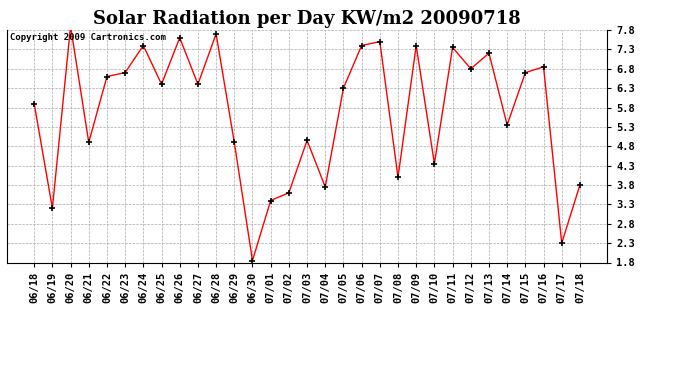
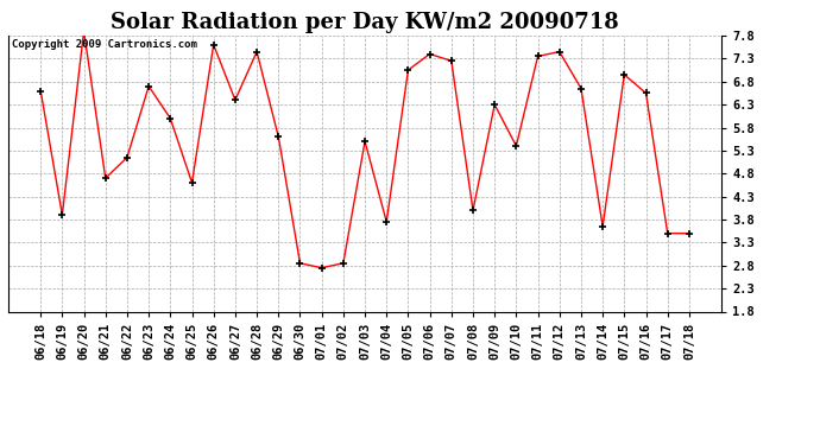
06/18: 5.90 -> 6.60
06/19: 3.20 -> 3.90
06/21: 4.90 -> 4.70
06/22: 6.60 -> 5.15
06/24: 7.40 -> 6.00
06/25: 6.40 -> 4.60
06/28: 7.70 -> 7.45
06/29: 4.90 -> 5.60
06/30: 1.85 -> 2.85
07/01: 3.40 -> 2.75
07/02: 3.60 -> 2.85
07/03: 4.95 -> 5.50
07/05: 6.30 -> 7.05
07/07: 7.50 -> 7.25
07/09: 7.40 -> 6.30
07/10: 4.35 -> 5.40
07/12: 6.80 -> 7.45
07/13: 7.20 -> 6.65
07/14: 5.35 -> 3.65
07/15: 6.70 -> 6.95
07/16: 6.85 -> 6.55
07/17: 2.30 -> 3.50
07/18: 3.80 -> 3.50
